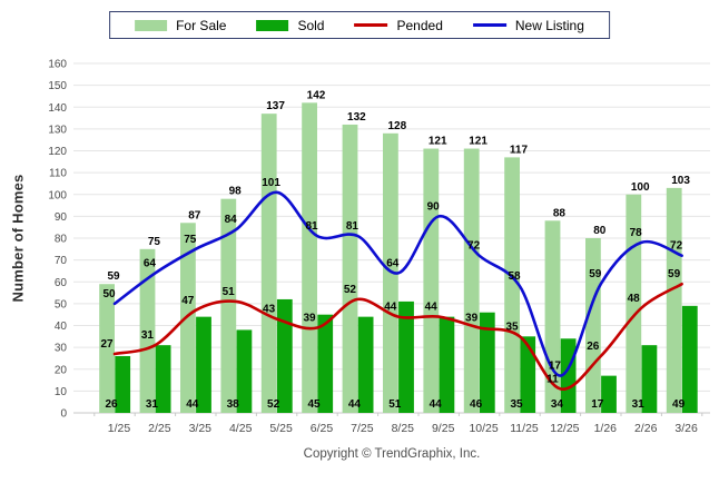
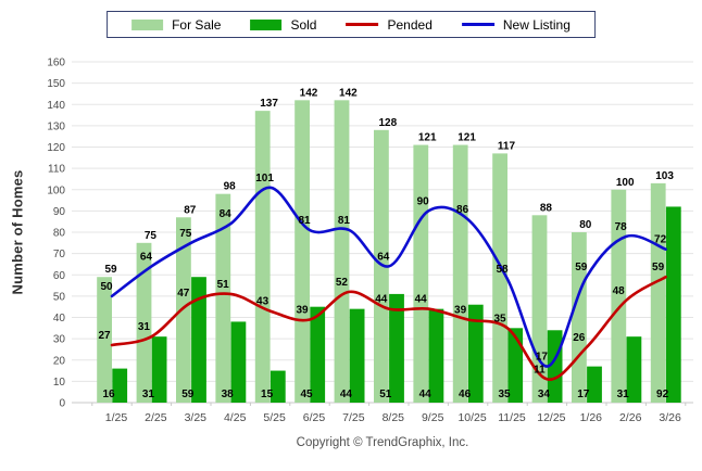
Sold/1/25: 26 -> 16
Sold/3/25: 44 -> 59
Sold/5/25: 52 -> 15
For Sale/7/25: 132 -> 142
New Listing/10/25: 72 -> 86
Sold/3/26: 49 -> 92
